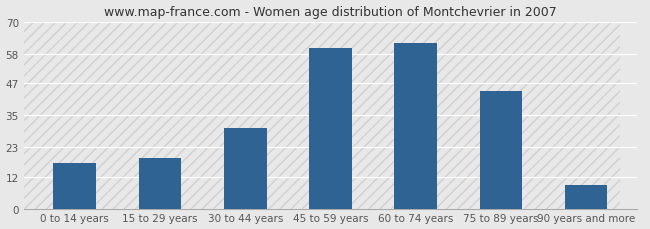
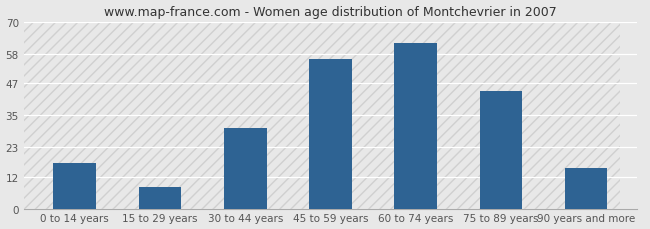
15 to 29 years: 19 -> 8
45 to 59 years: 60 -> 56
90 years and more: 9 -> 15
